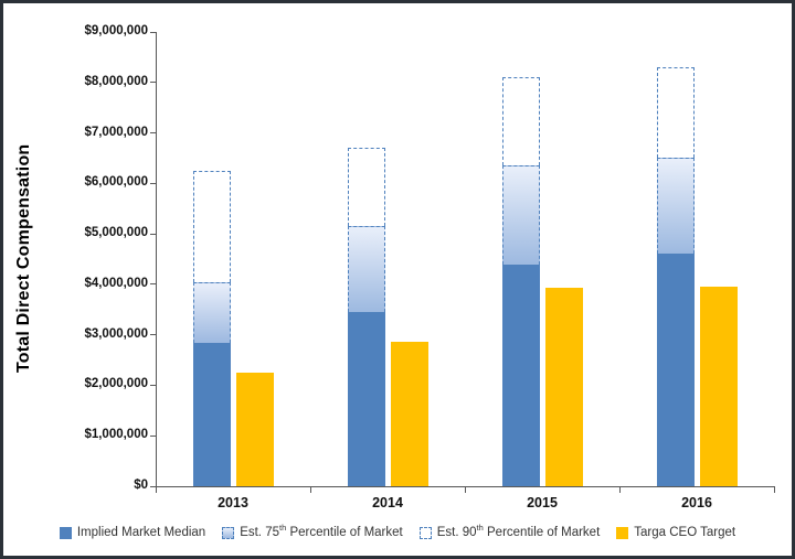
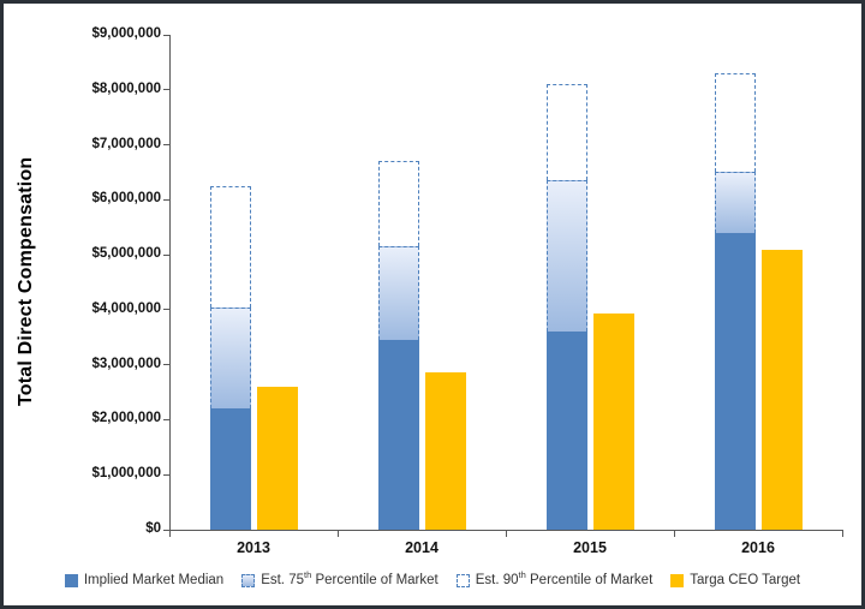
Implied Market Median/2013: $2800000 -> $2200000
Targa CEO Target/2013: $2200000 -> $2600000
Implied Market Median/2015: $4400000 -> $3600000
Implied Market Median/2016: $4600000 -> $5400000
Targa CEO Target/2016: $4000000 -> $5100000
